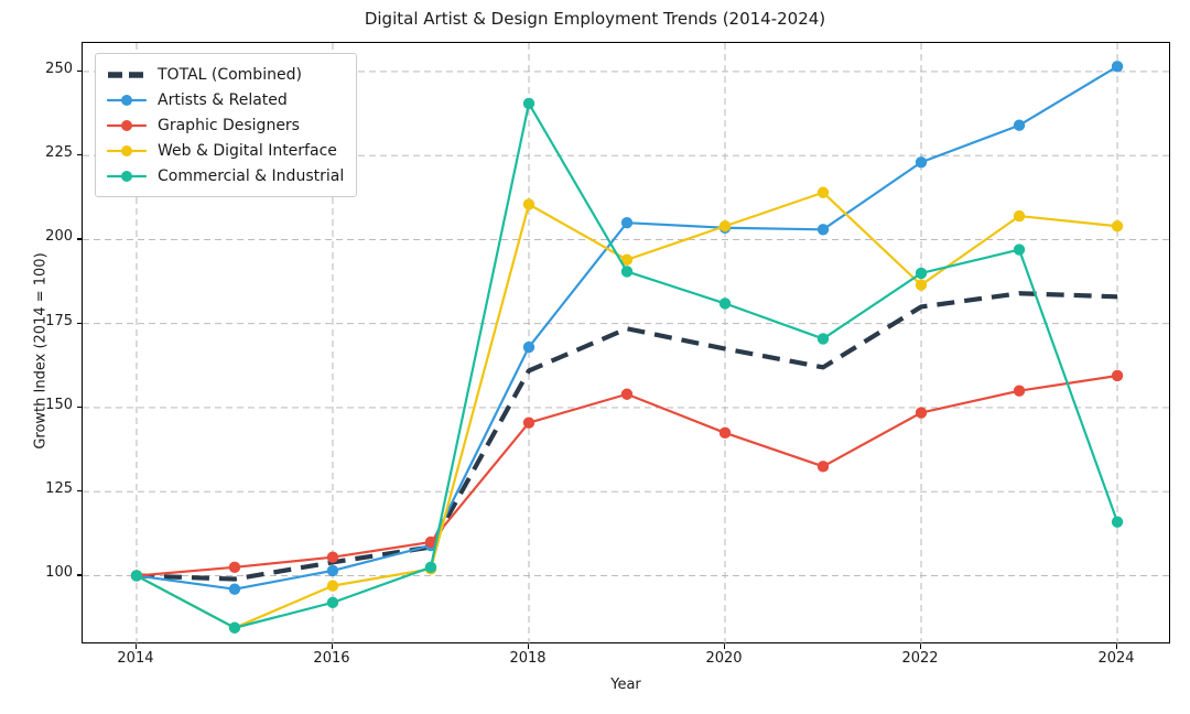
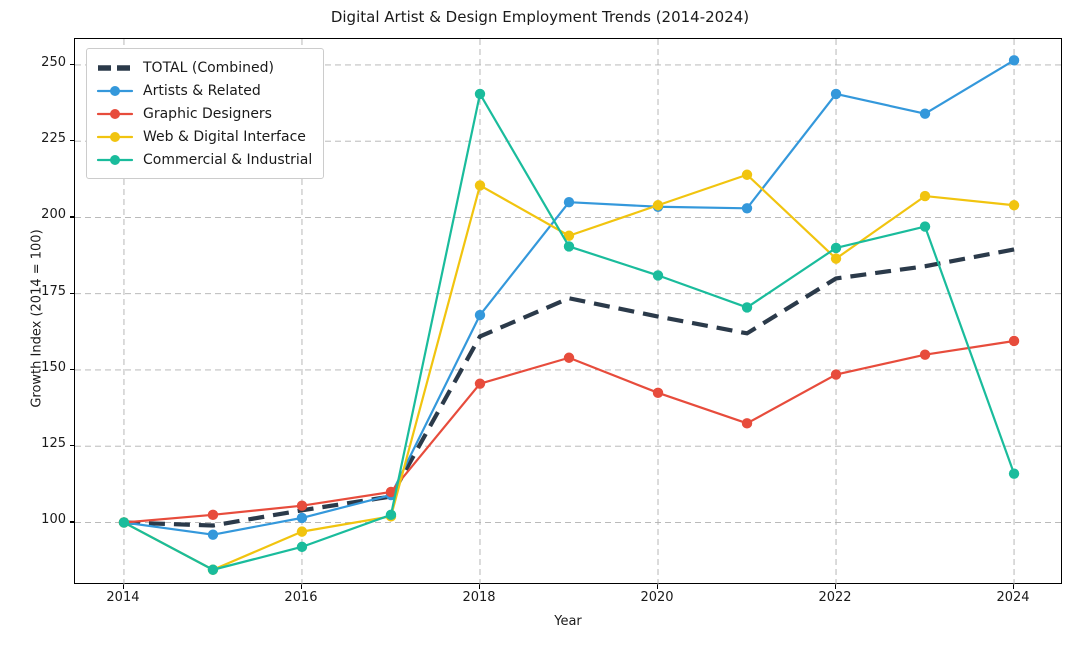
Artists & Related/2022: 223 -> 240
TOTAL (Combined)/2024: 183 -> 190
